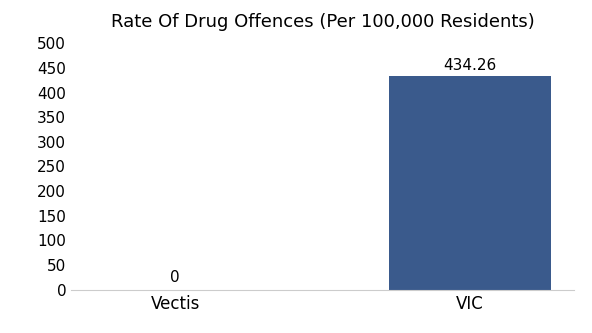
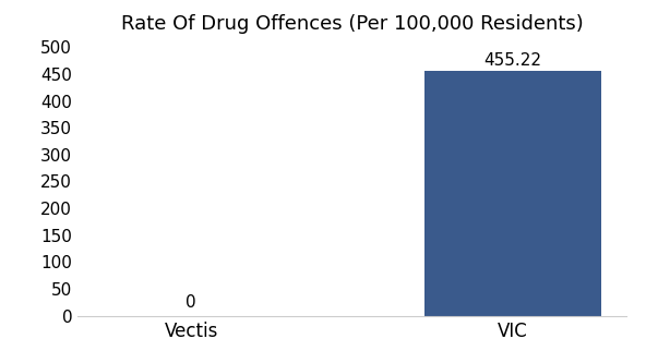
VIC: 434.26 -> 455.22
